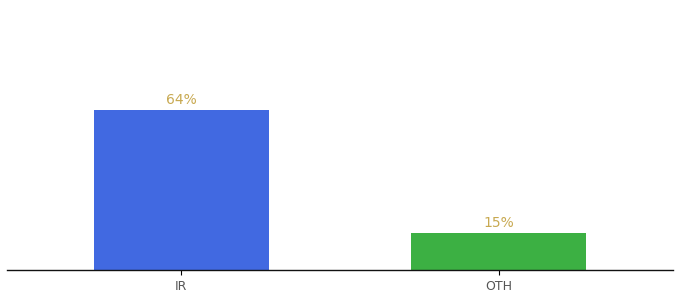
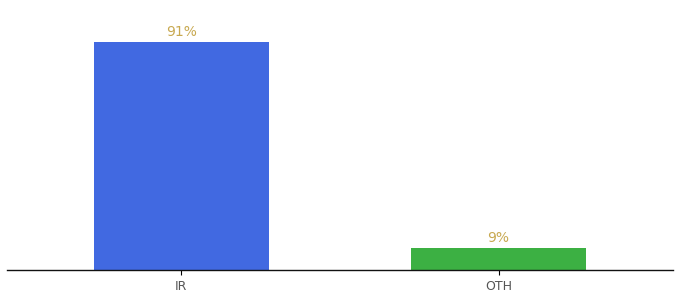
IR: 64% -> 91%
OTH: 15% -> 9%
